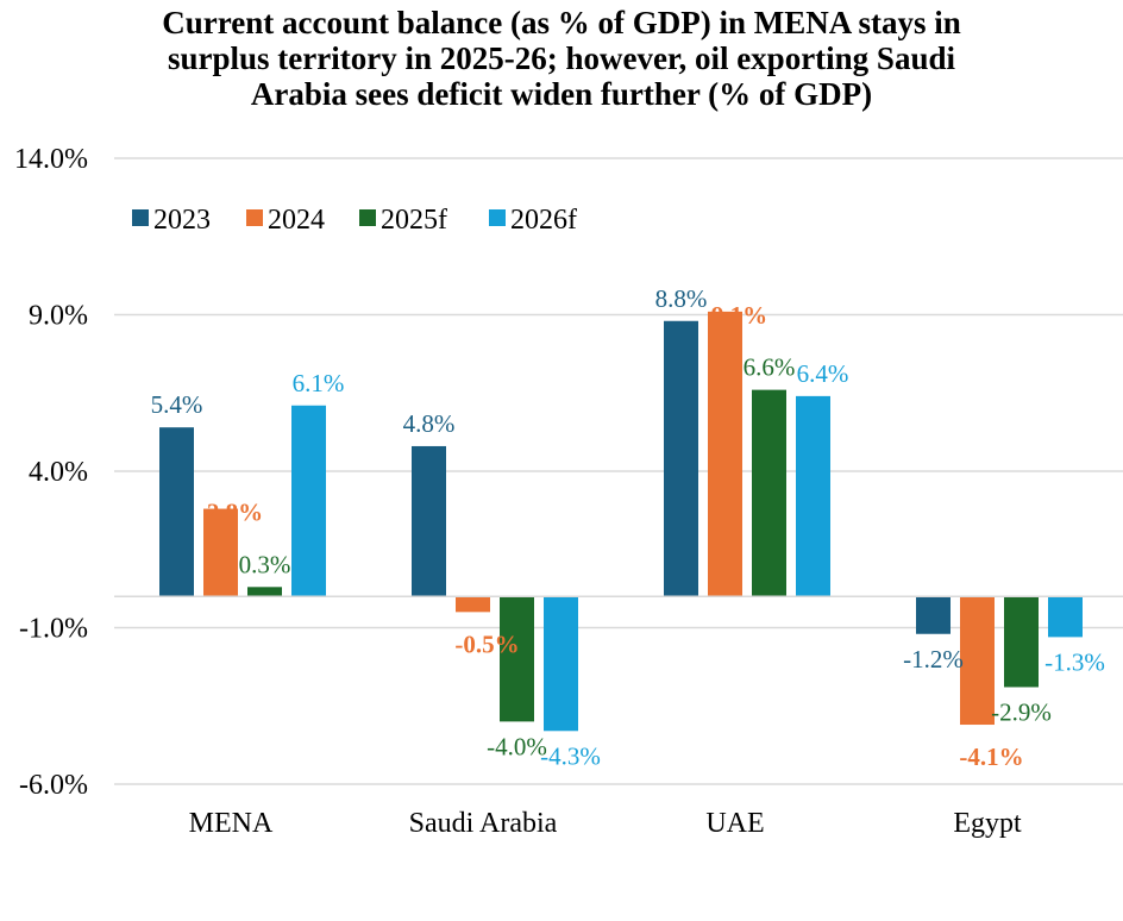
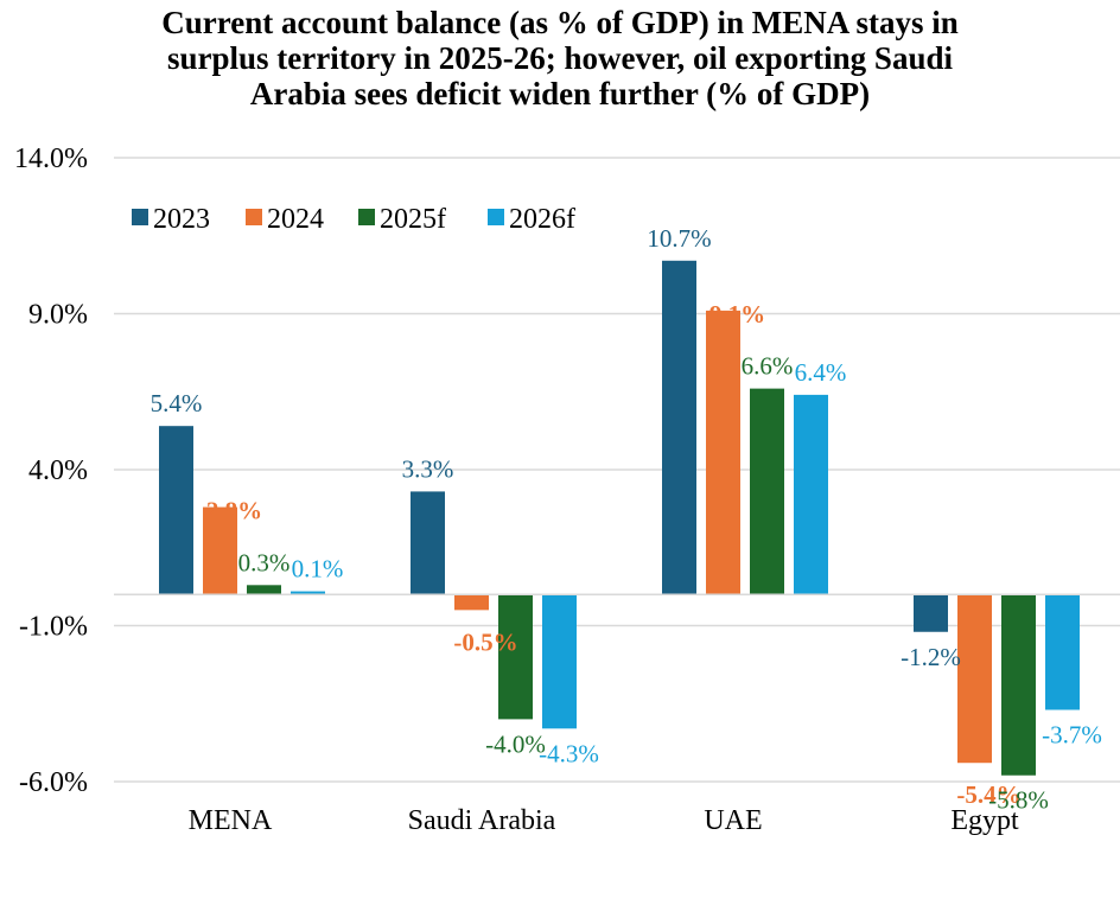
2026f/MENA: 6.1% -> 0.1%
2023/Saudi Arabia: 4.8% -> 3.3%
2023/UAE: 8.8% -> 10.7%
2024/Egypt: -4.1% -> -5.4%
2025f/Egypt: -2.9% -> -5.8%
2026f/Egypt: -1.3% -> -3.7%
